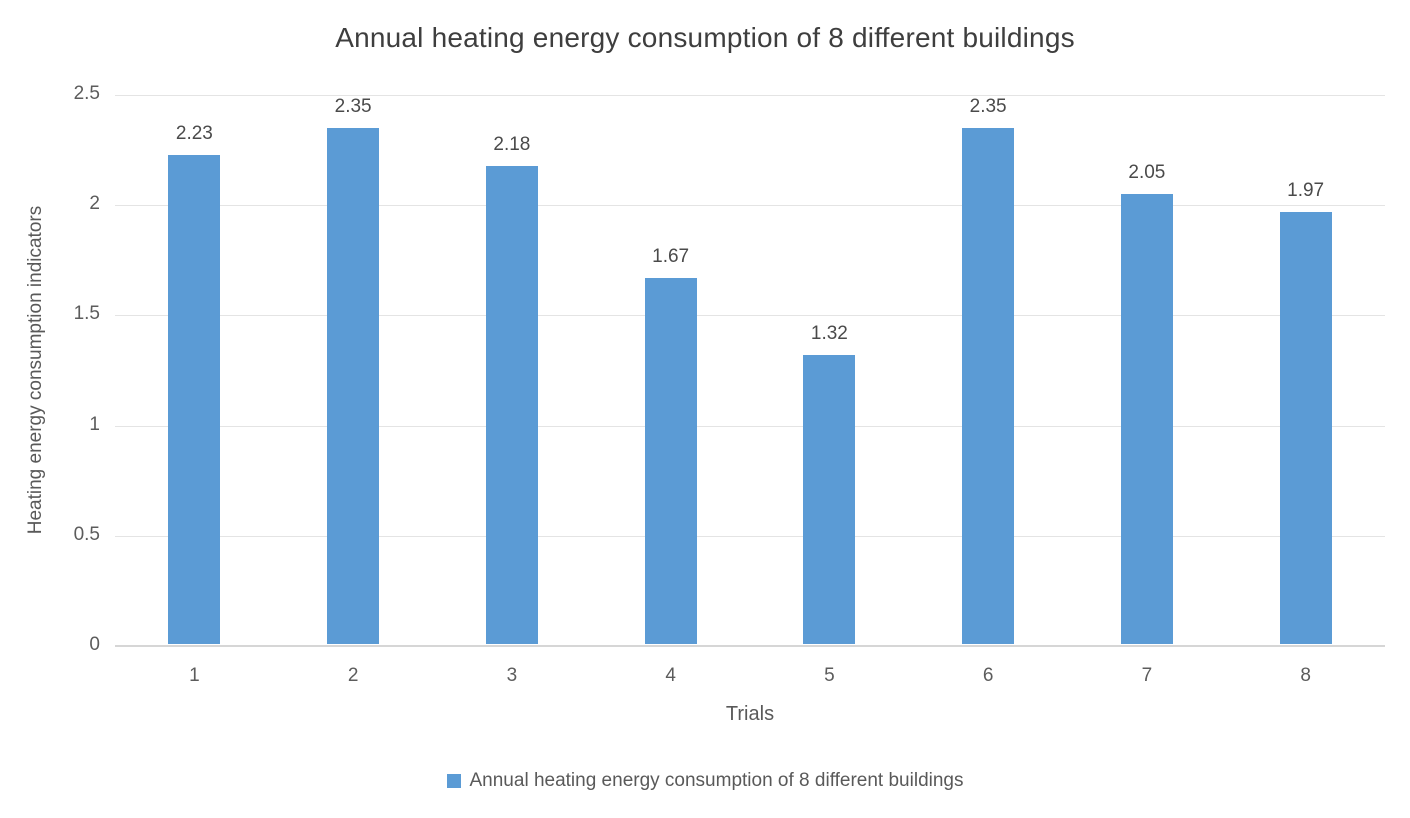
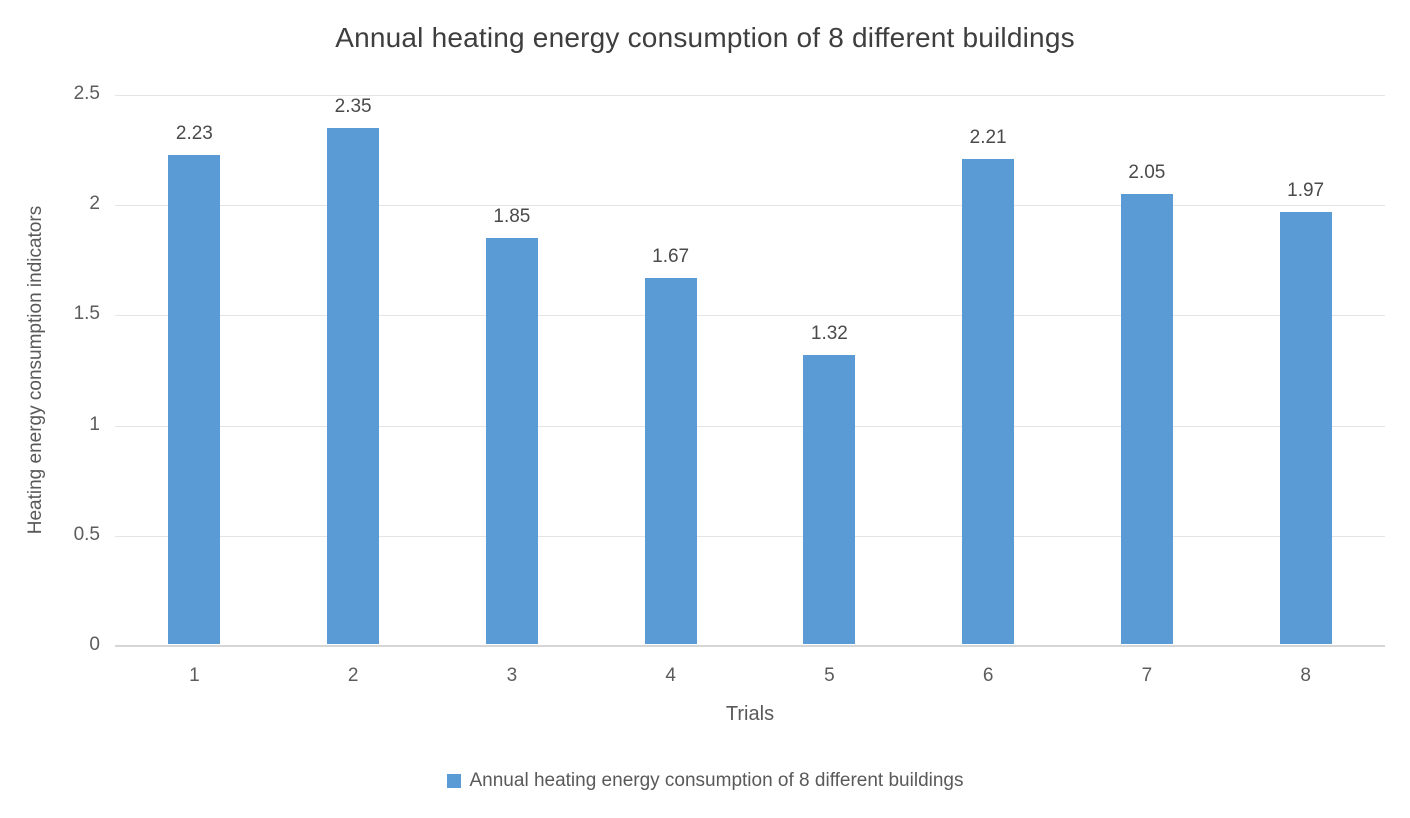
3: 2.18 -> 1.85
6: 2.35 -> 2.21
